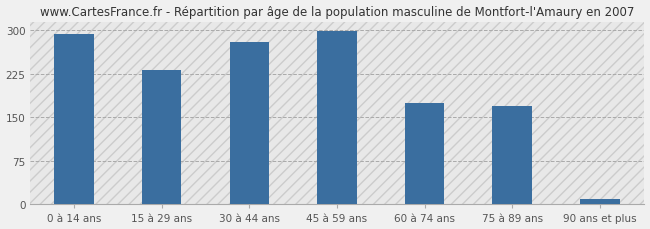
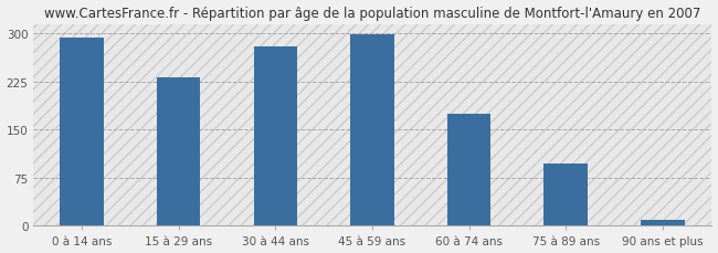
75 à 89 ans: 170 -> 97
